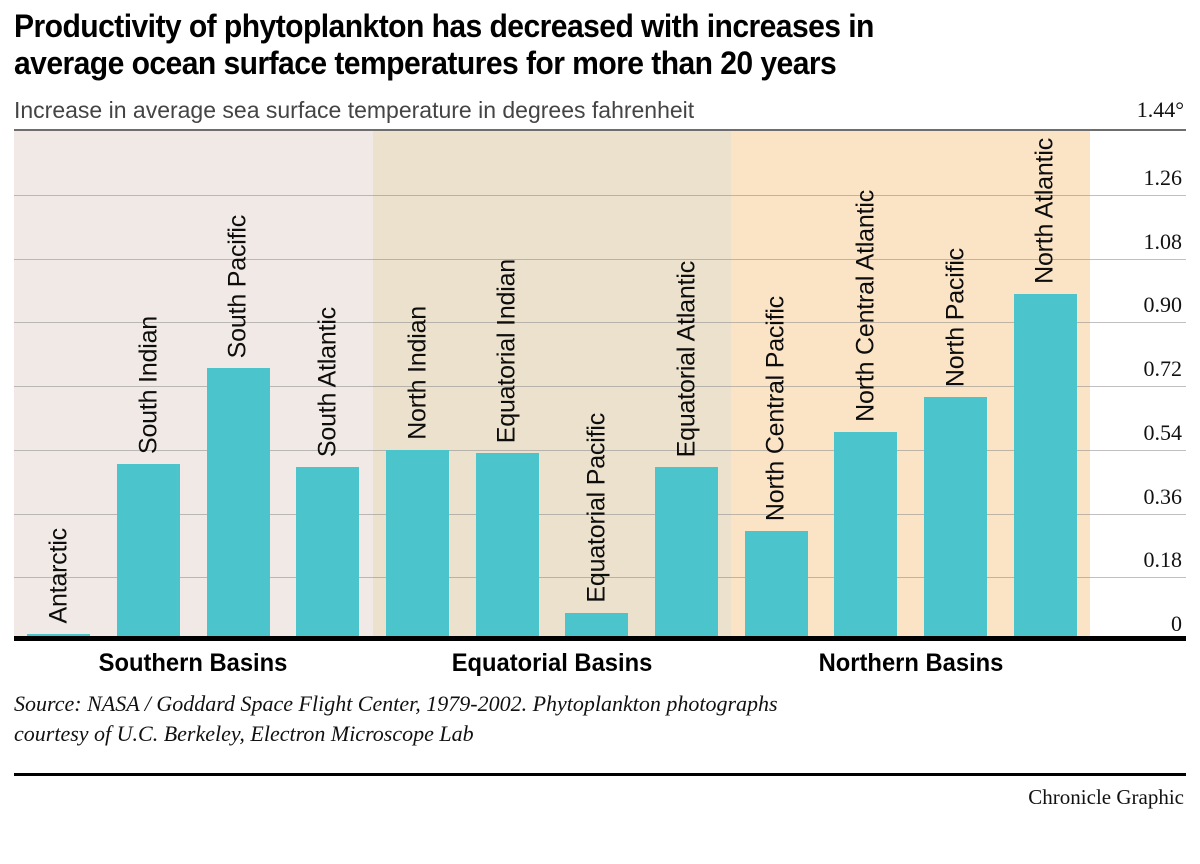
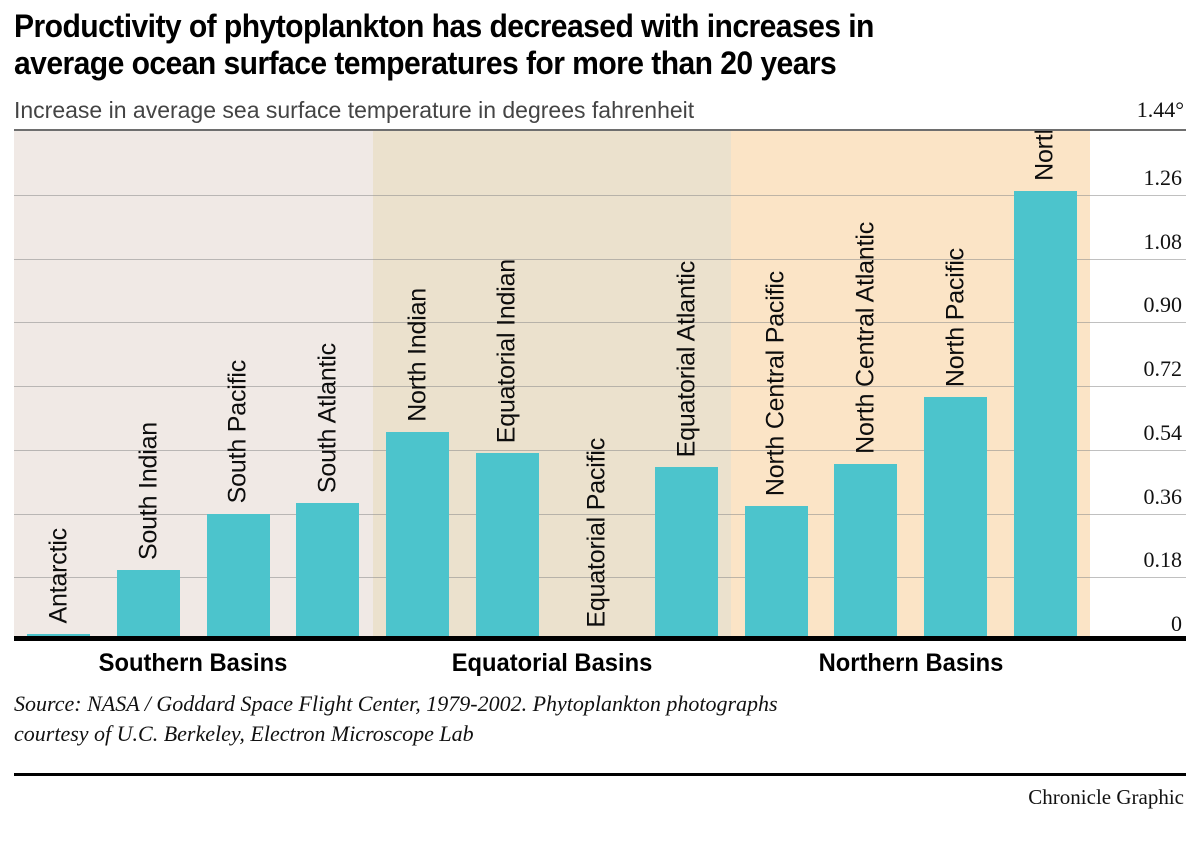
South Indian: 0.50 -> 0.20
South Pacific: 0.77 -> 0.36
South Atlantic: 0.49 -> 0.39
North Indian: 0.54 -> 0.59
Equatorial Pacific: 0.08 -> 0.01
North Central Pacific: 0.31 -> 0.38
North Central Atlantic: 0.59 -> 0.50
North Atlantic: 0.98 -> 1.27
